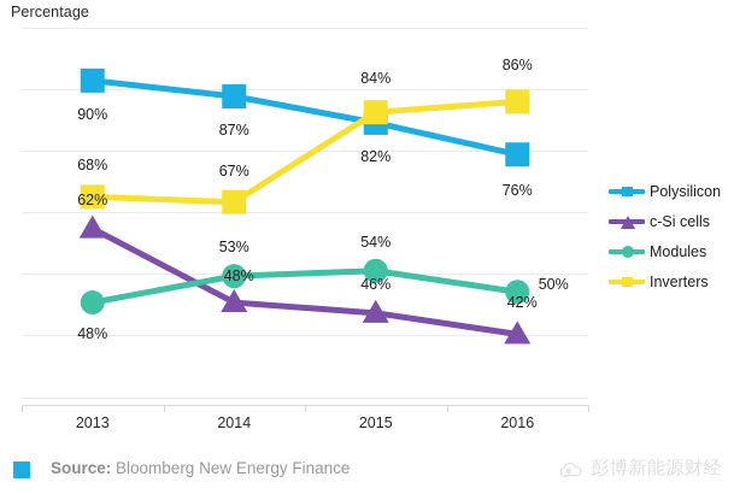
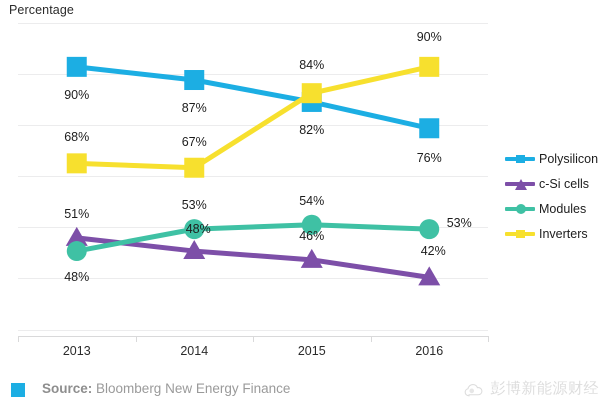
c-Si cells/2013: 62% -> 51%
Modules/2016: 50% -> 53%
Inverters/2016: 86% -> 90%
